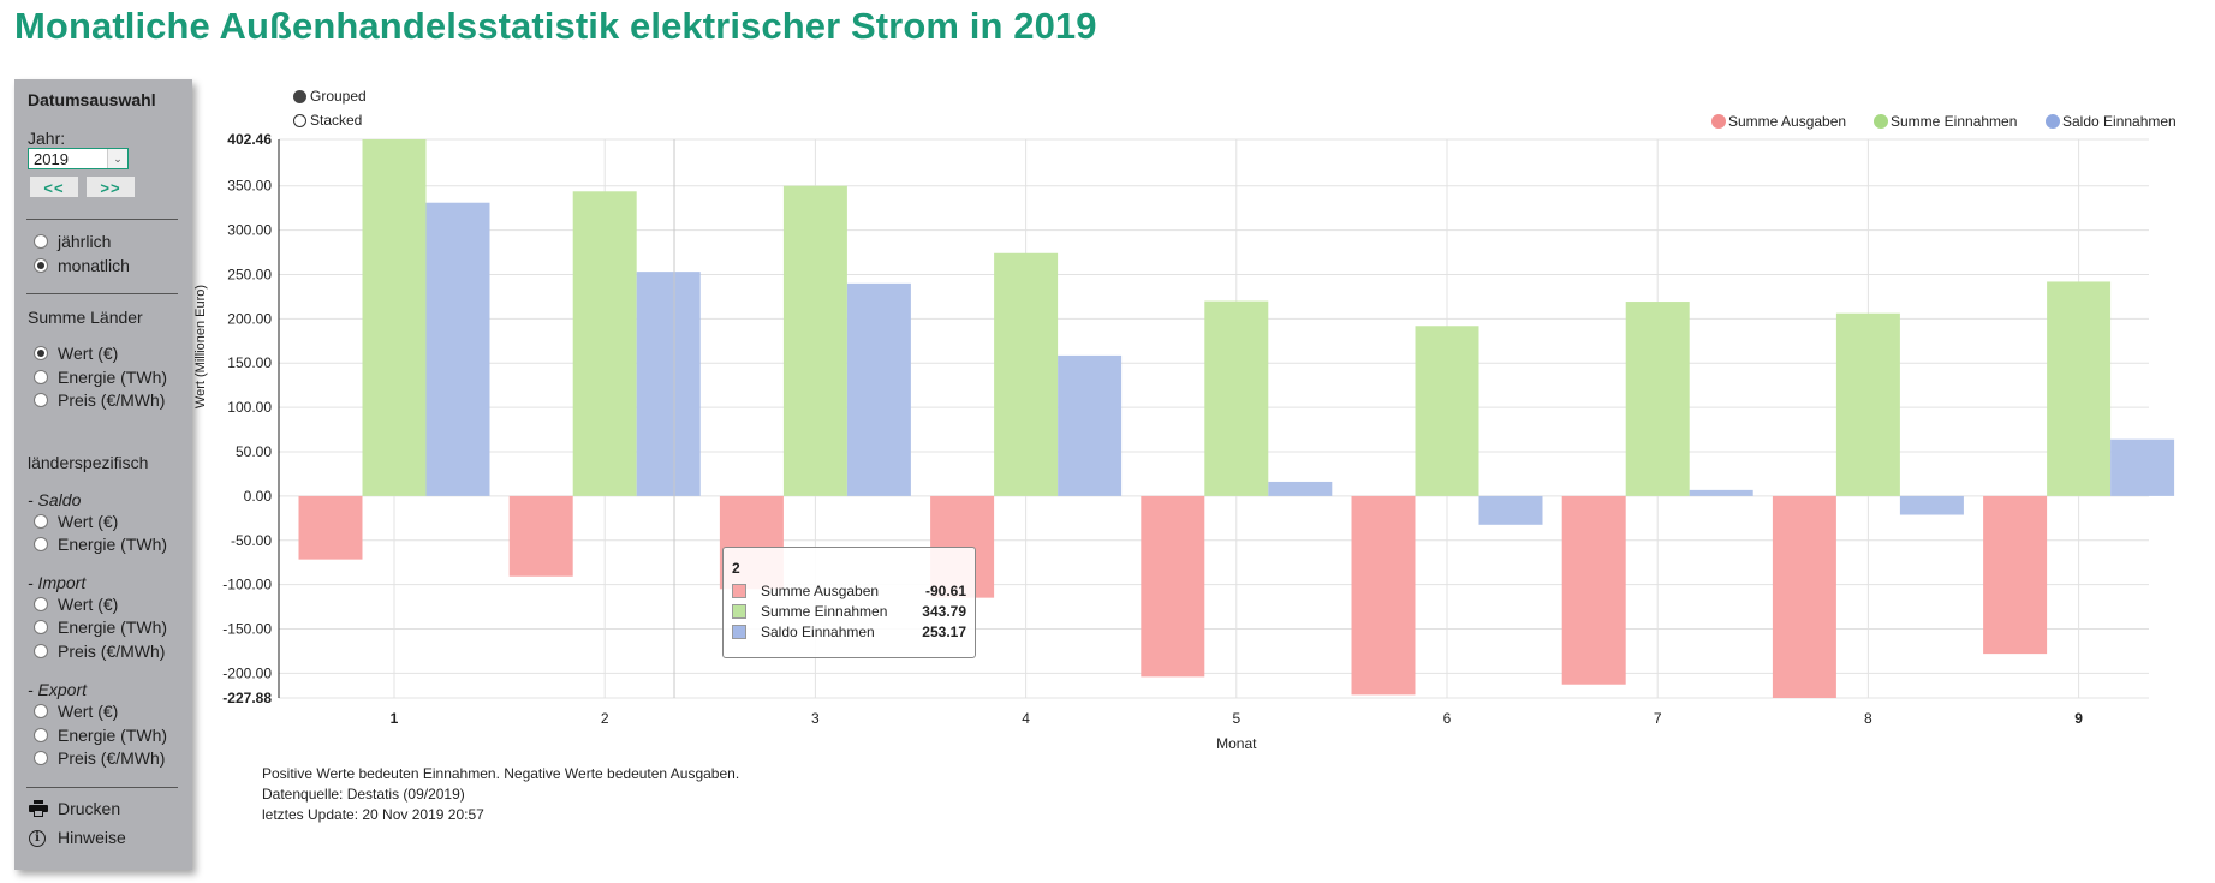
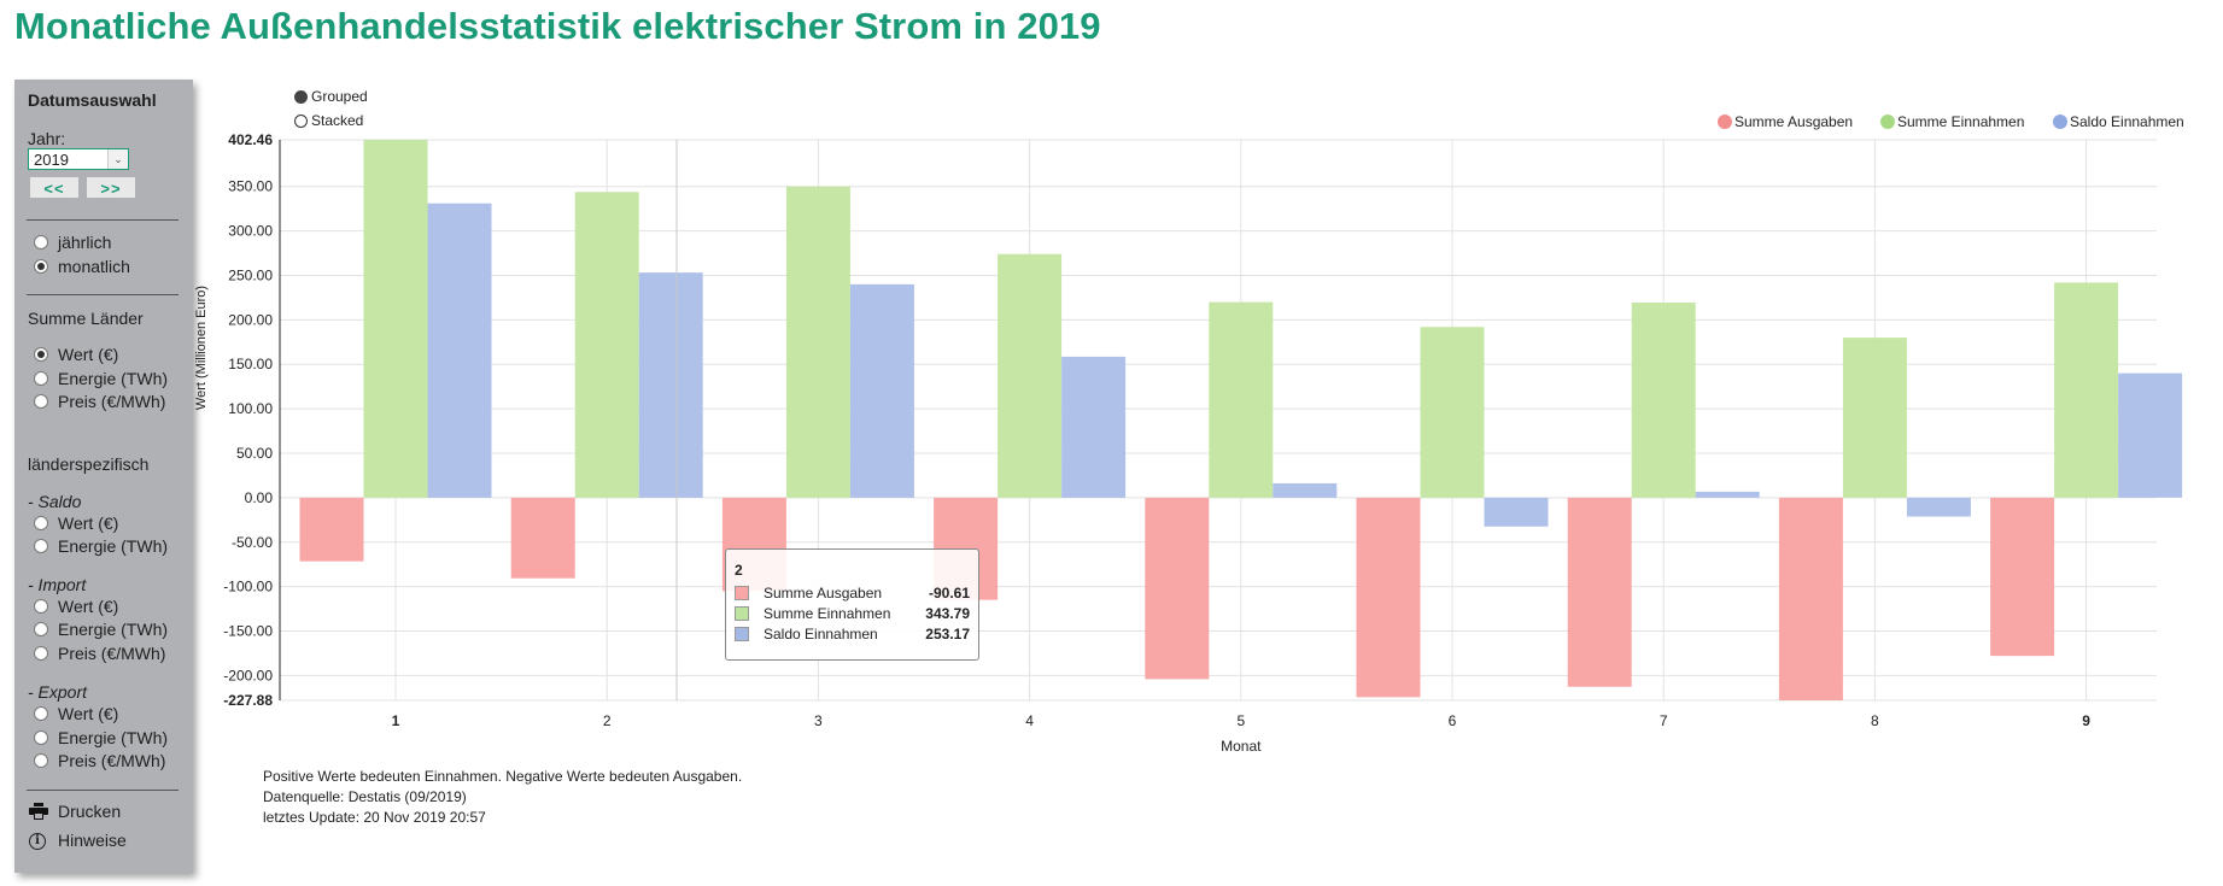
Summe Einnahmen/8: 210 -> 180
Saldo Einnahmen/9: 60 -> 140
